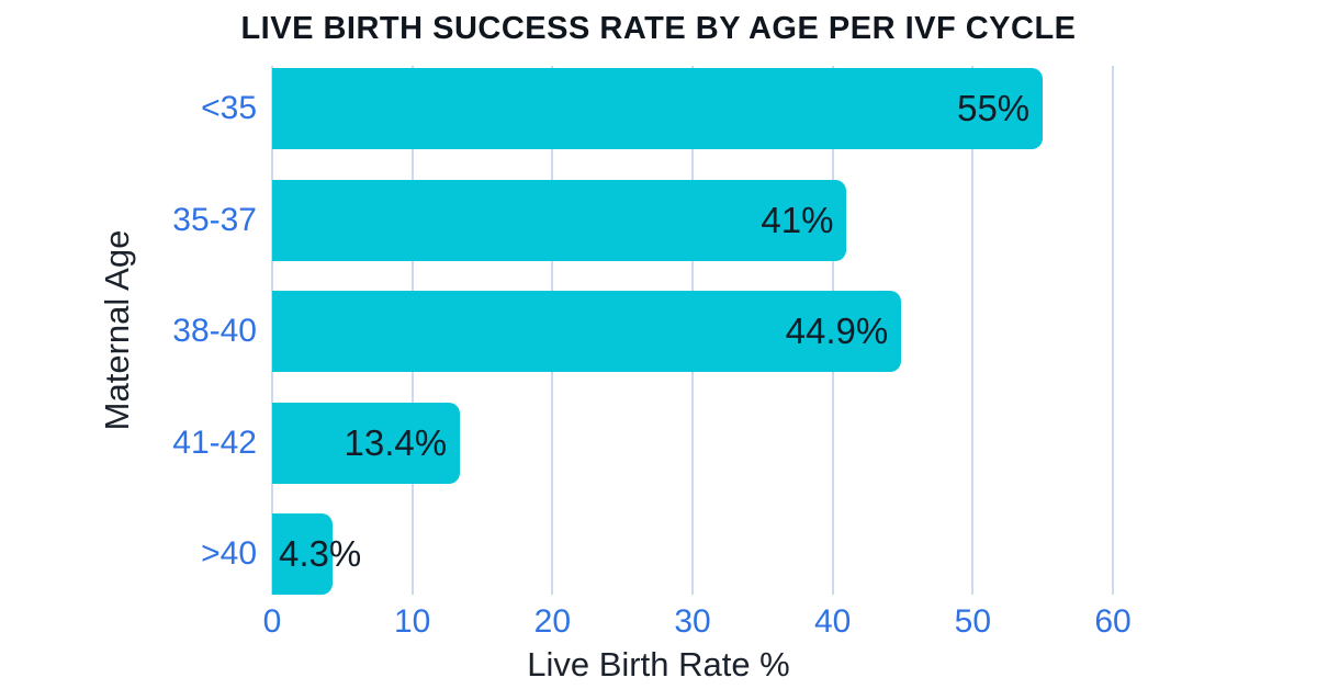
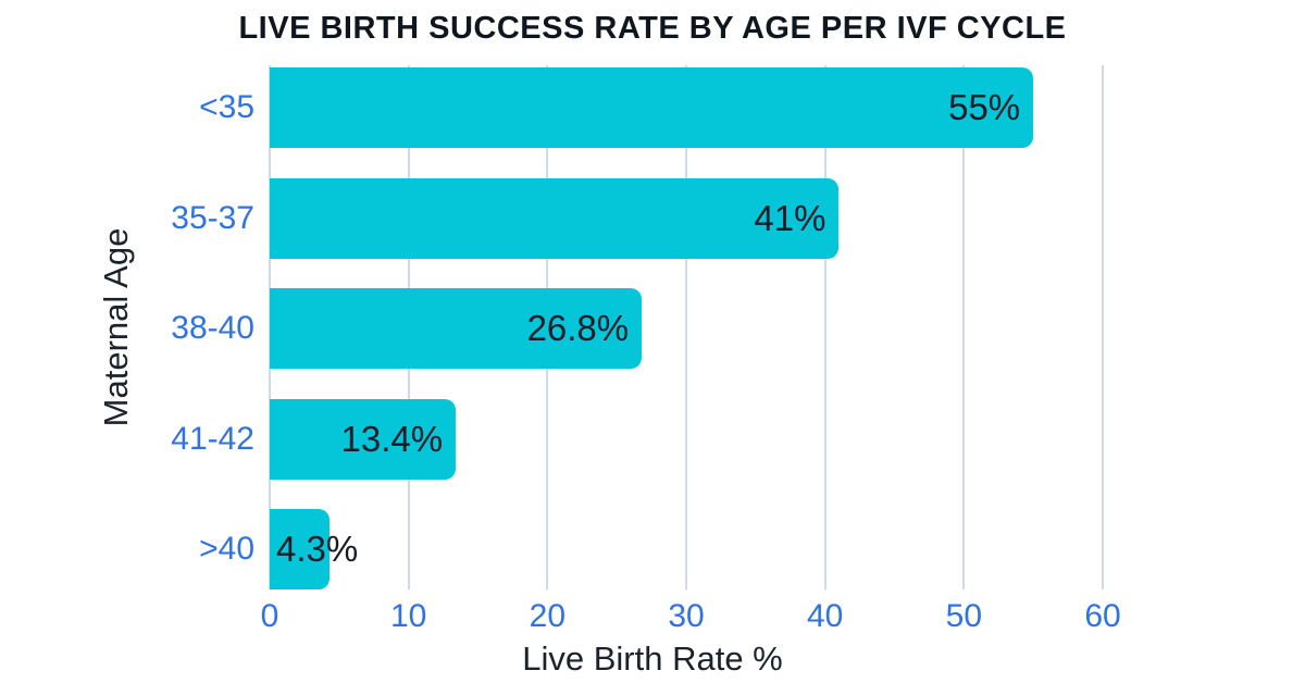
38-40: 44.9% -> 26.8%
